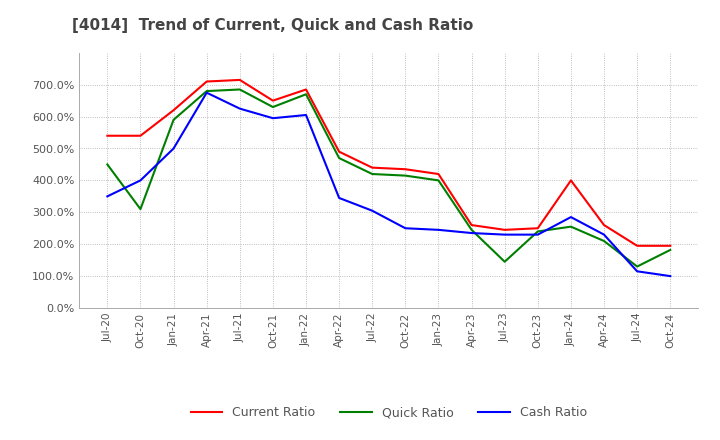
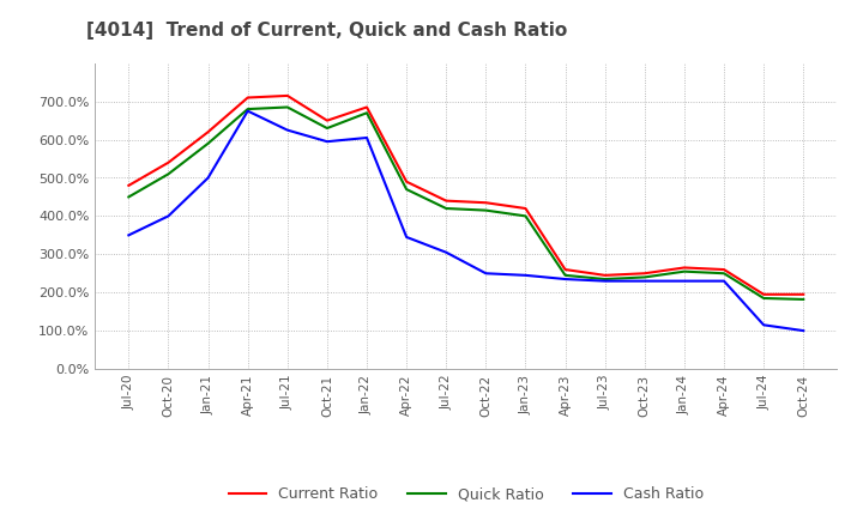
Current Ratio/Jul-20: 540% -> 480%
Quick Ratio/Oct-20: 310% -> 510%
Quick Ratio/Jul-23: 145% -> 235%
Current Ratio/Jan-24: 400% -> 265%
Cash Ratio/Jan-24: 285% -> 230%
Quick Ratio/Apr-24: 210% -> 250%
Quick Ratio/Jul-24: 130% -> 185%
